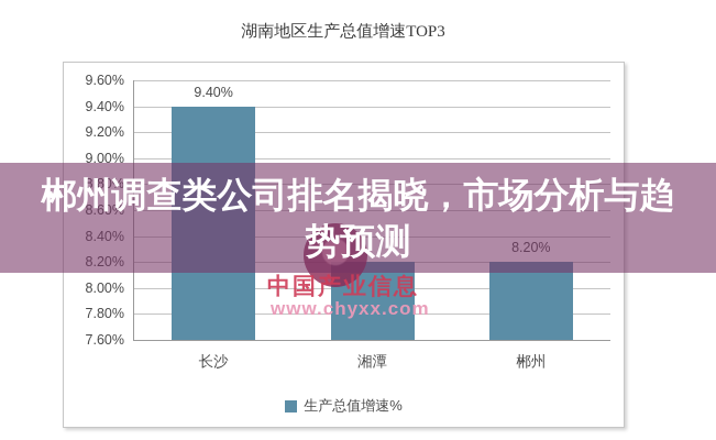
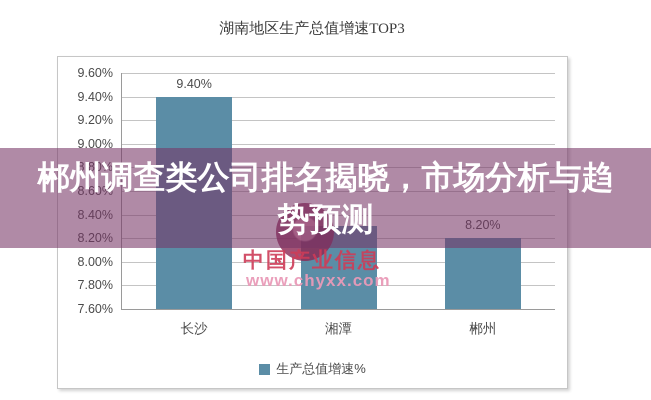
湘潭: 8.2% -> 8.3%
